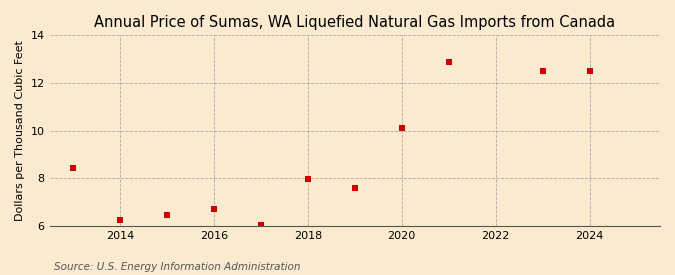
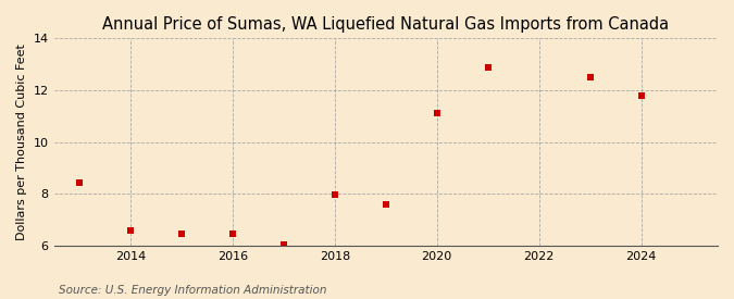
2014: 6.25 -> 6.60
2016: 6.70 -> 6.45
2020: 10.10 -> 11.10
2024: 12.50 -> 11.80
